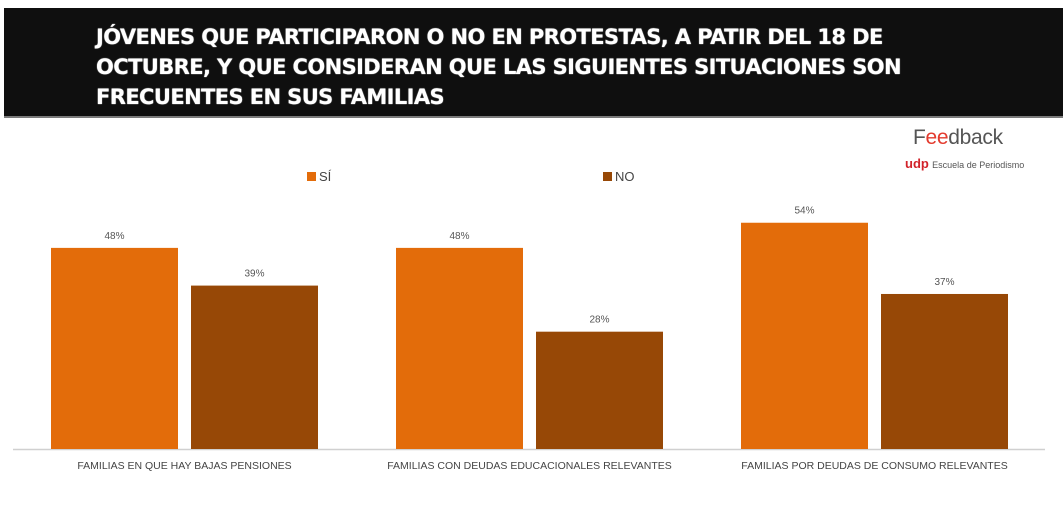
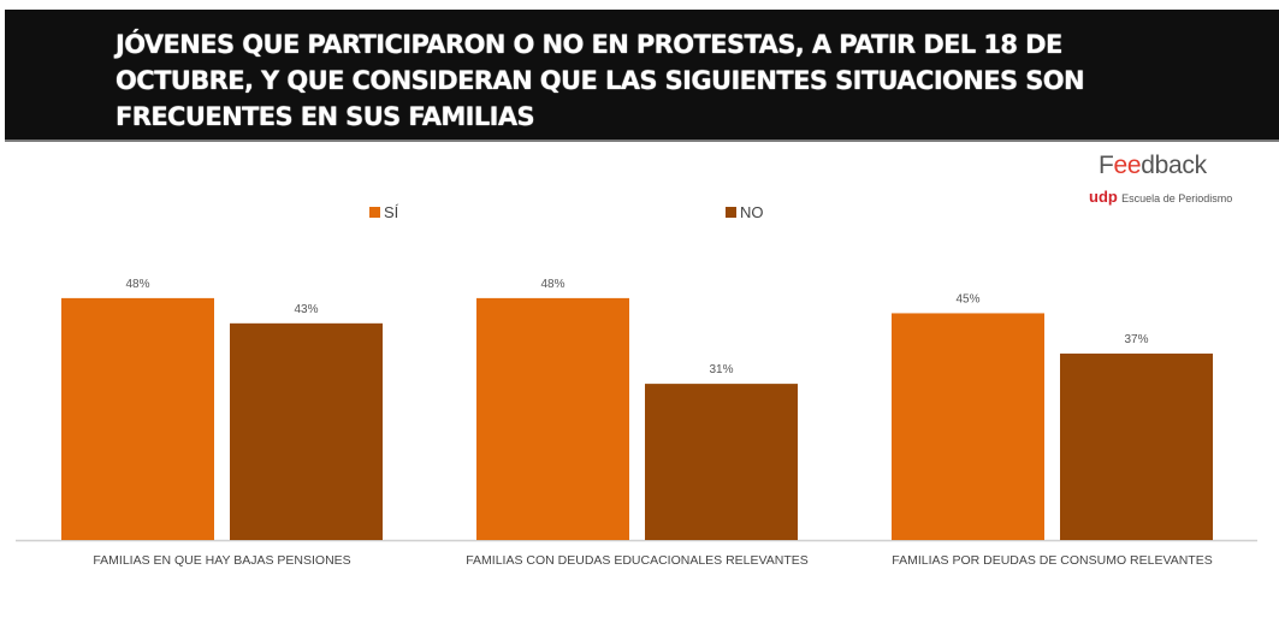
NO/FAMILIAS EN QUE HAY BAJAS PENSIONES: 39% -> 43%
NO/FAMILIAS CON DEUDAS EDUCACIONALES RELEVANTES: 28% -> 31%
SÍ/FAMILIAS POR DEUDAS DE CONSUMO RELEVANTES: 54% -> 45%
